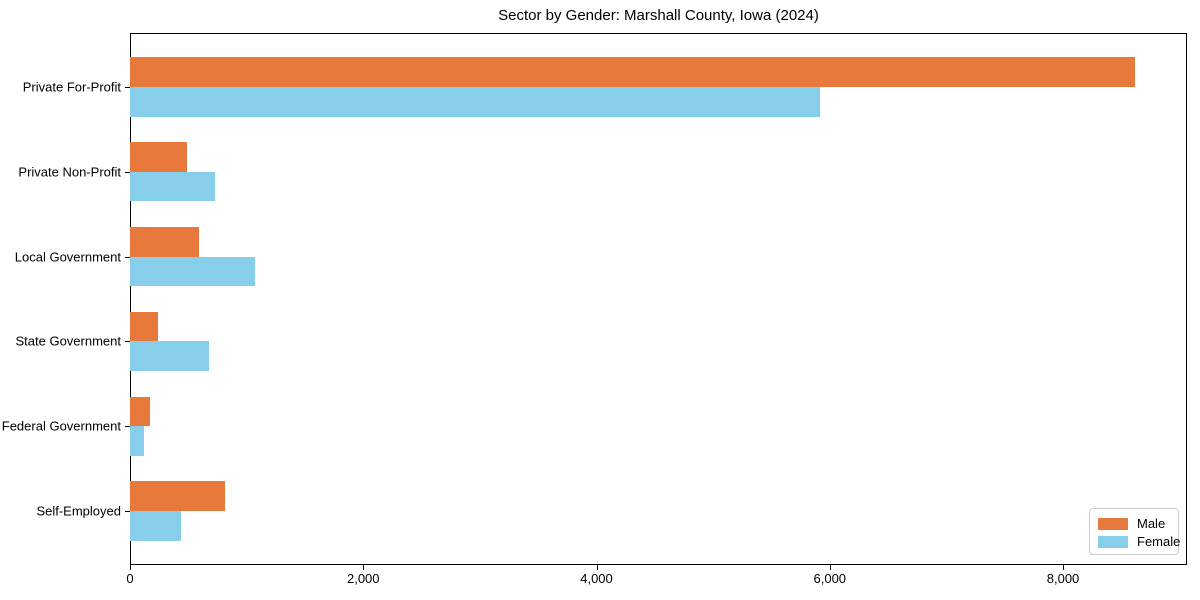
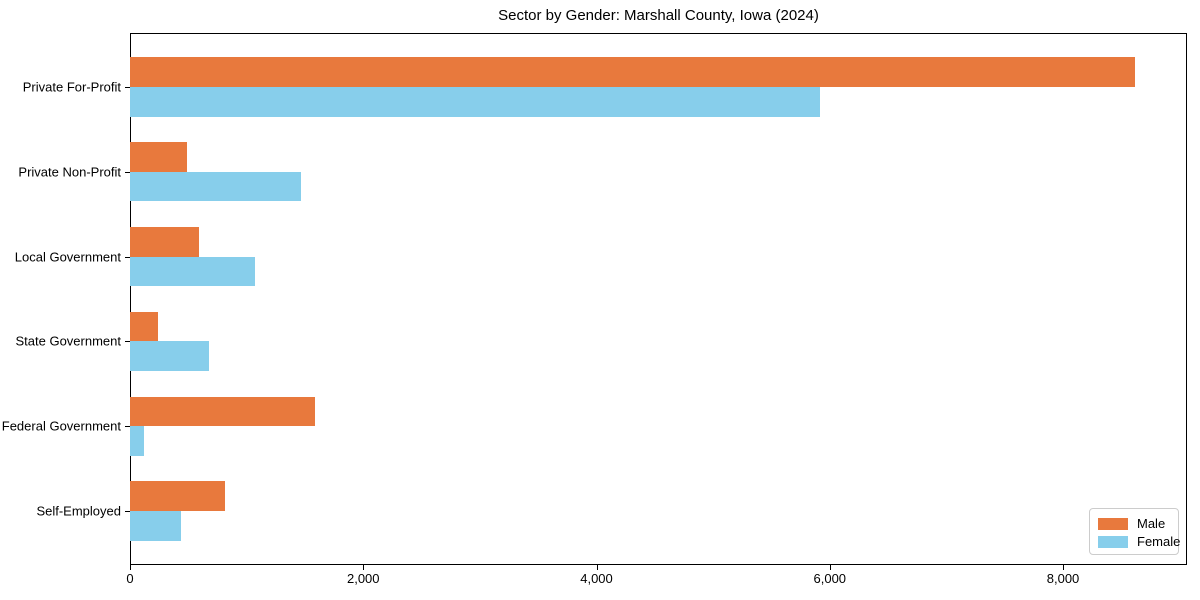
Female/Private Non-Profit: 730 -> 1470
Male/Federal Government: 170 -> 1590
